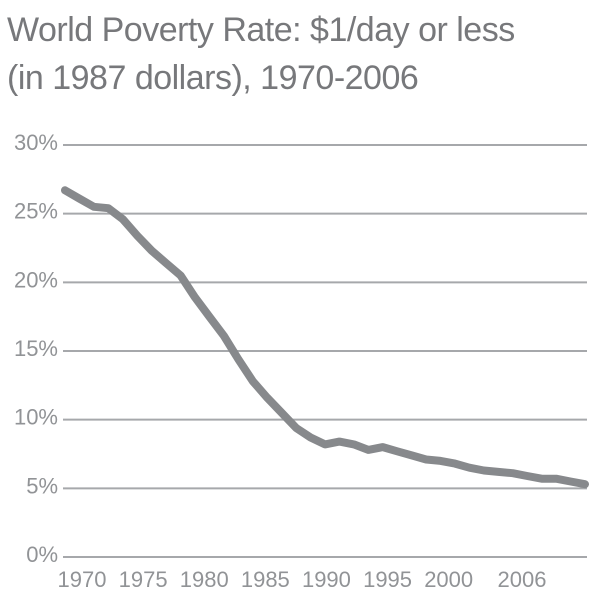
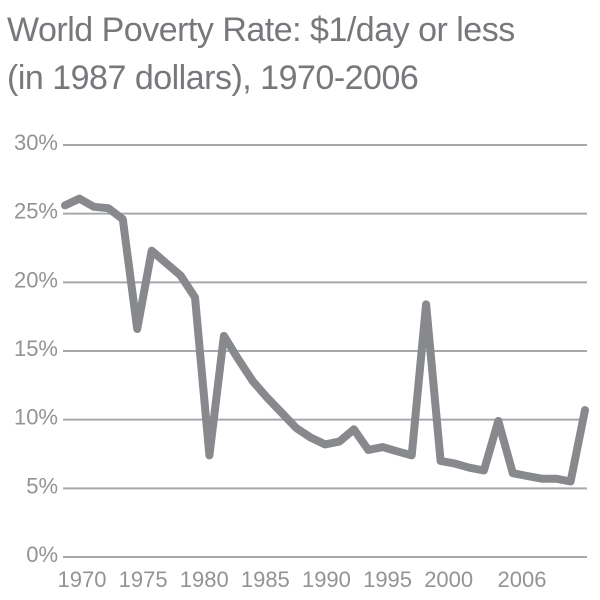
1970: 26.7% -> 25.6%
1975: 23.4% -> 16.6%
1980: 17.5% -> 7.4%
1990: 8.2% -> 9.3%
1995: 7.1% -> 18.4%
2000: 6.2% -> 9.9%
2006: 5.3% -> 10.7%
